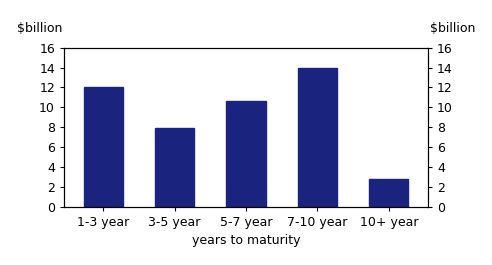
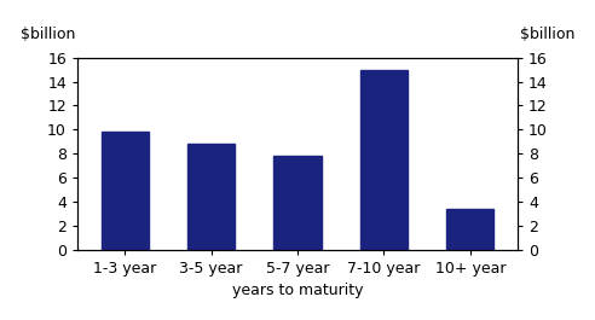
1-3 year: 12.0 -> 9.8
3-5 year: 7.9 -> 8.8
5-7 year: 10.6 -> 7.8
7-10 year: 14.0 -> 15.0
10+ year: 2.8 -> 3.4
